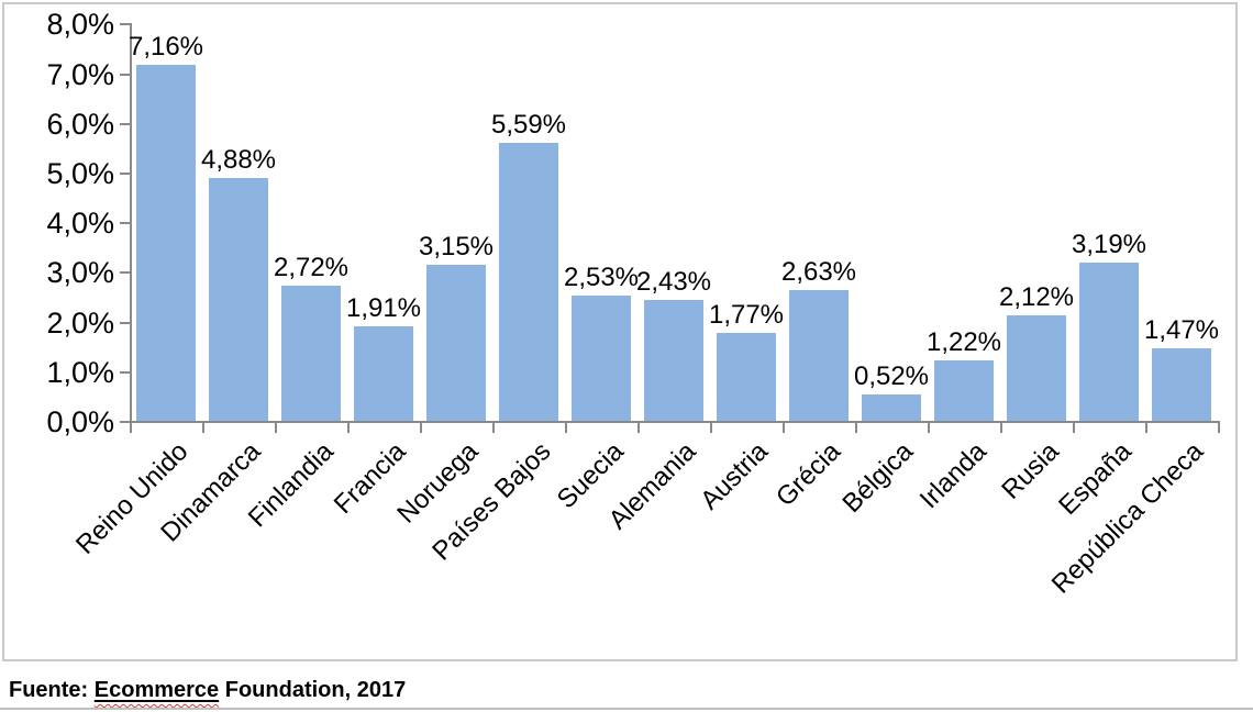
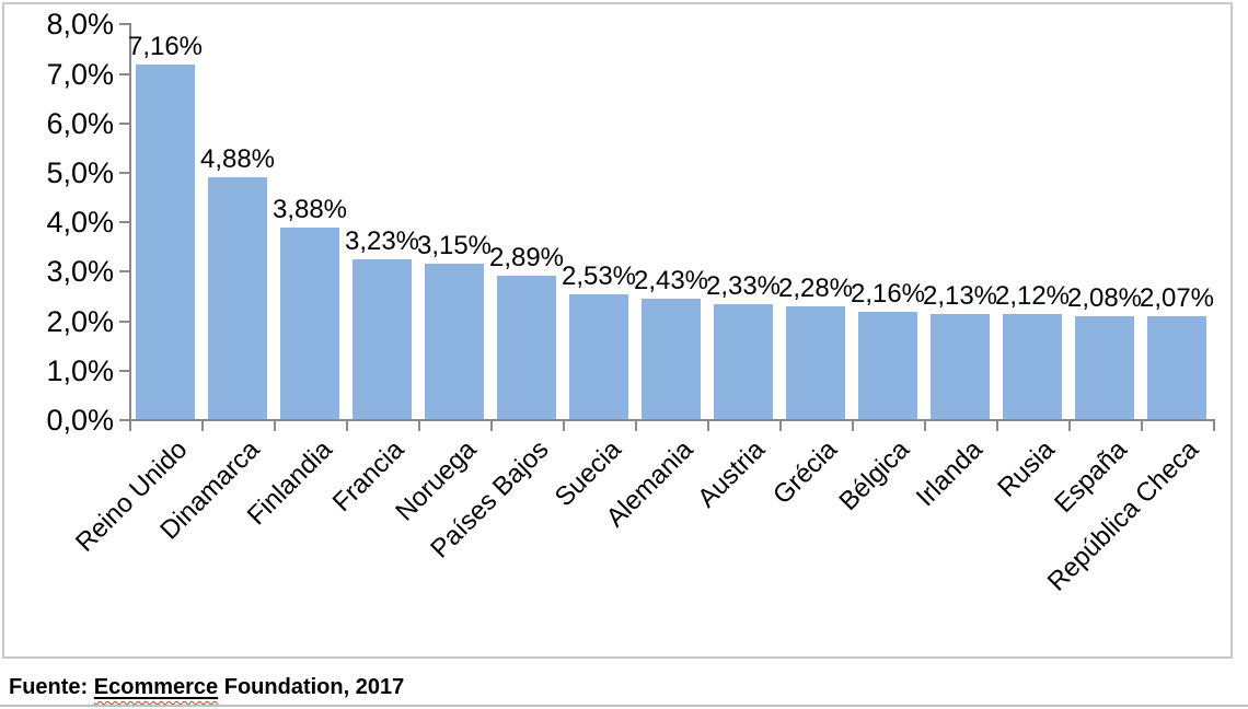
Finlandia: 2,72% -> 3,88%
Francia: 1,91% -> 3,23%
Países Bajos: 5,59% -> 2,89%
Austria: 1,77% -> 2,33%
Grécia: 2,63% -> 2,28%
Bélgica: 0,52% -> 2,16%
Irlanda: 1,22% -> 2,13%
España: 3,19% -> 2,08%
República Checa: 1,47% -> 2,07%
